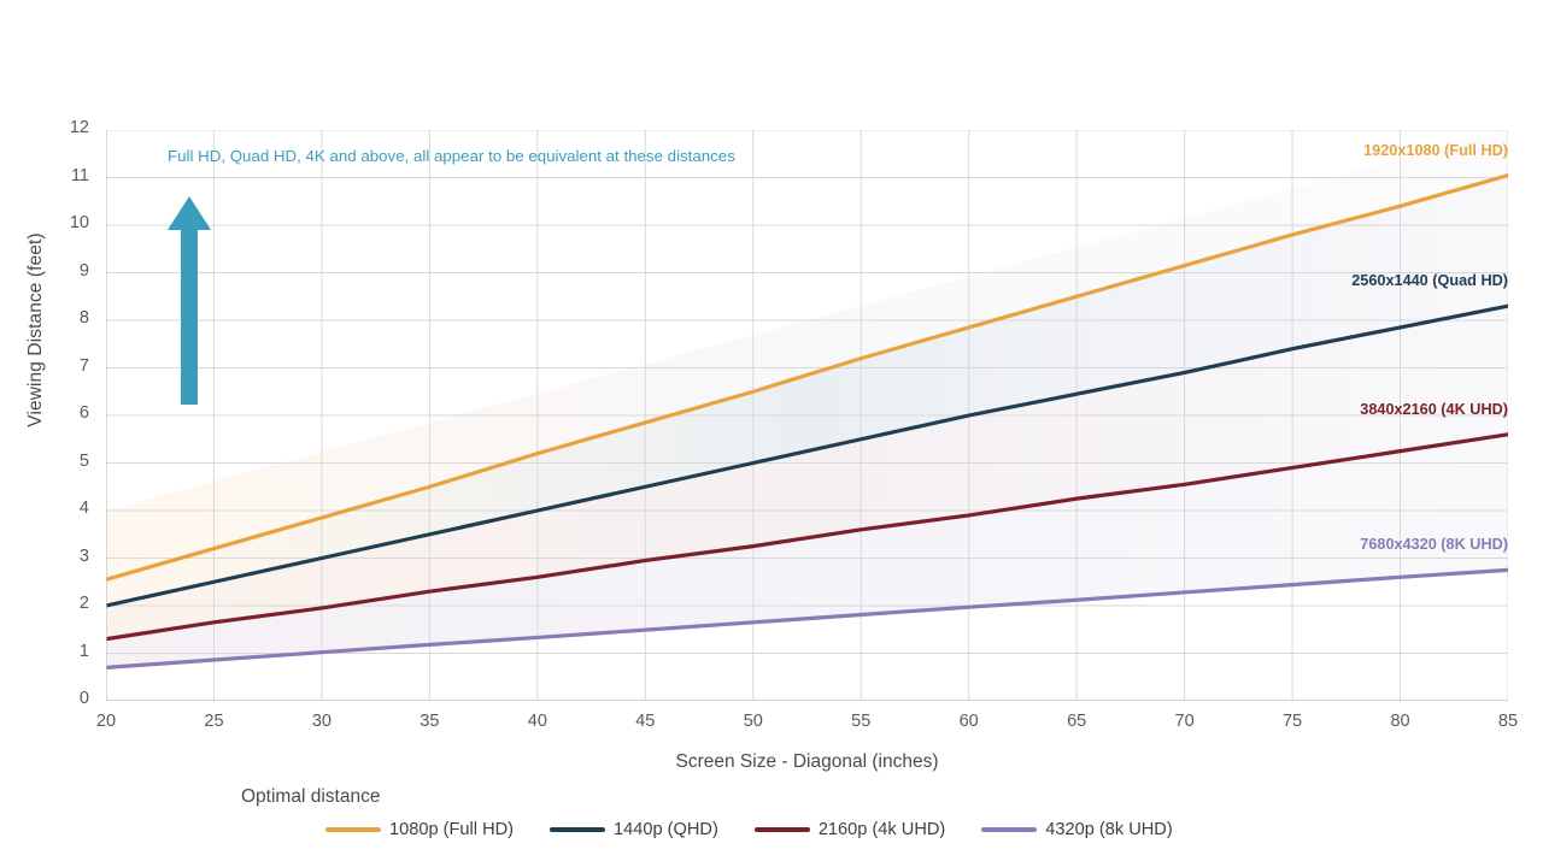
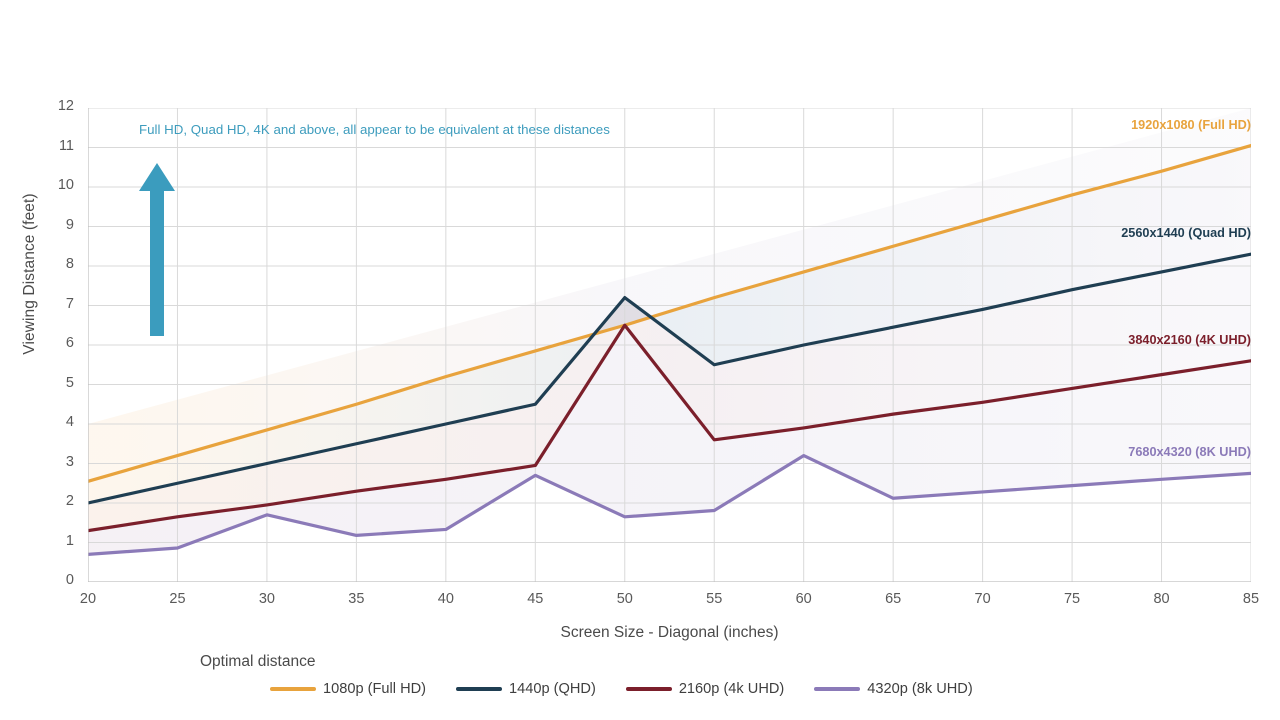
4320p (8k UHD)/30: 1.0 -> 1.7
4320p (8k UHD)/45: 1.5 -> 2.7
1440p (QHD)/50: 5.0 -> 7.2
2160p (4k UHD)/50: 3.2 -> 6.5
4320p (8k UHD)/60: 2.0 -> 3.2
